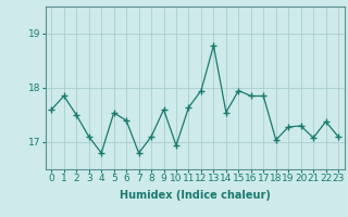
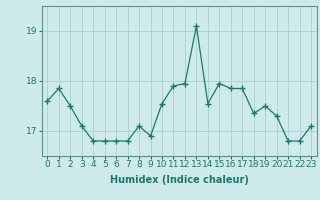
5: 17.54 -> 16.80
6: 17.40 -> 16.80
9: 17.60 -> 16.90
10: 16.94 -> 17.55
11: 17.64 -> 17.90
13: 18.78 -> 19.10
18: 17.04 -> 17.35
19: 17.28 -> 17.50
21: 17.08 -> 16.80
22: 17.38 -> 16.80
